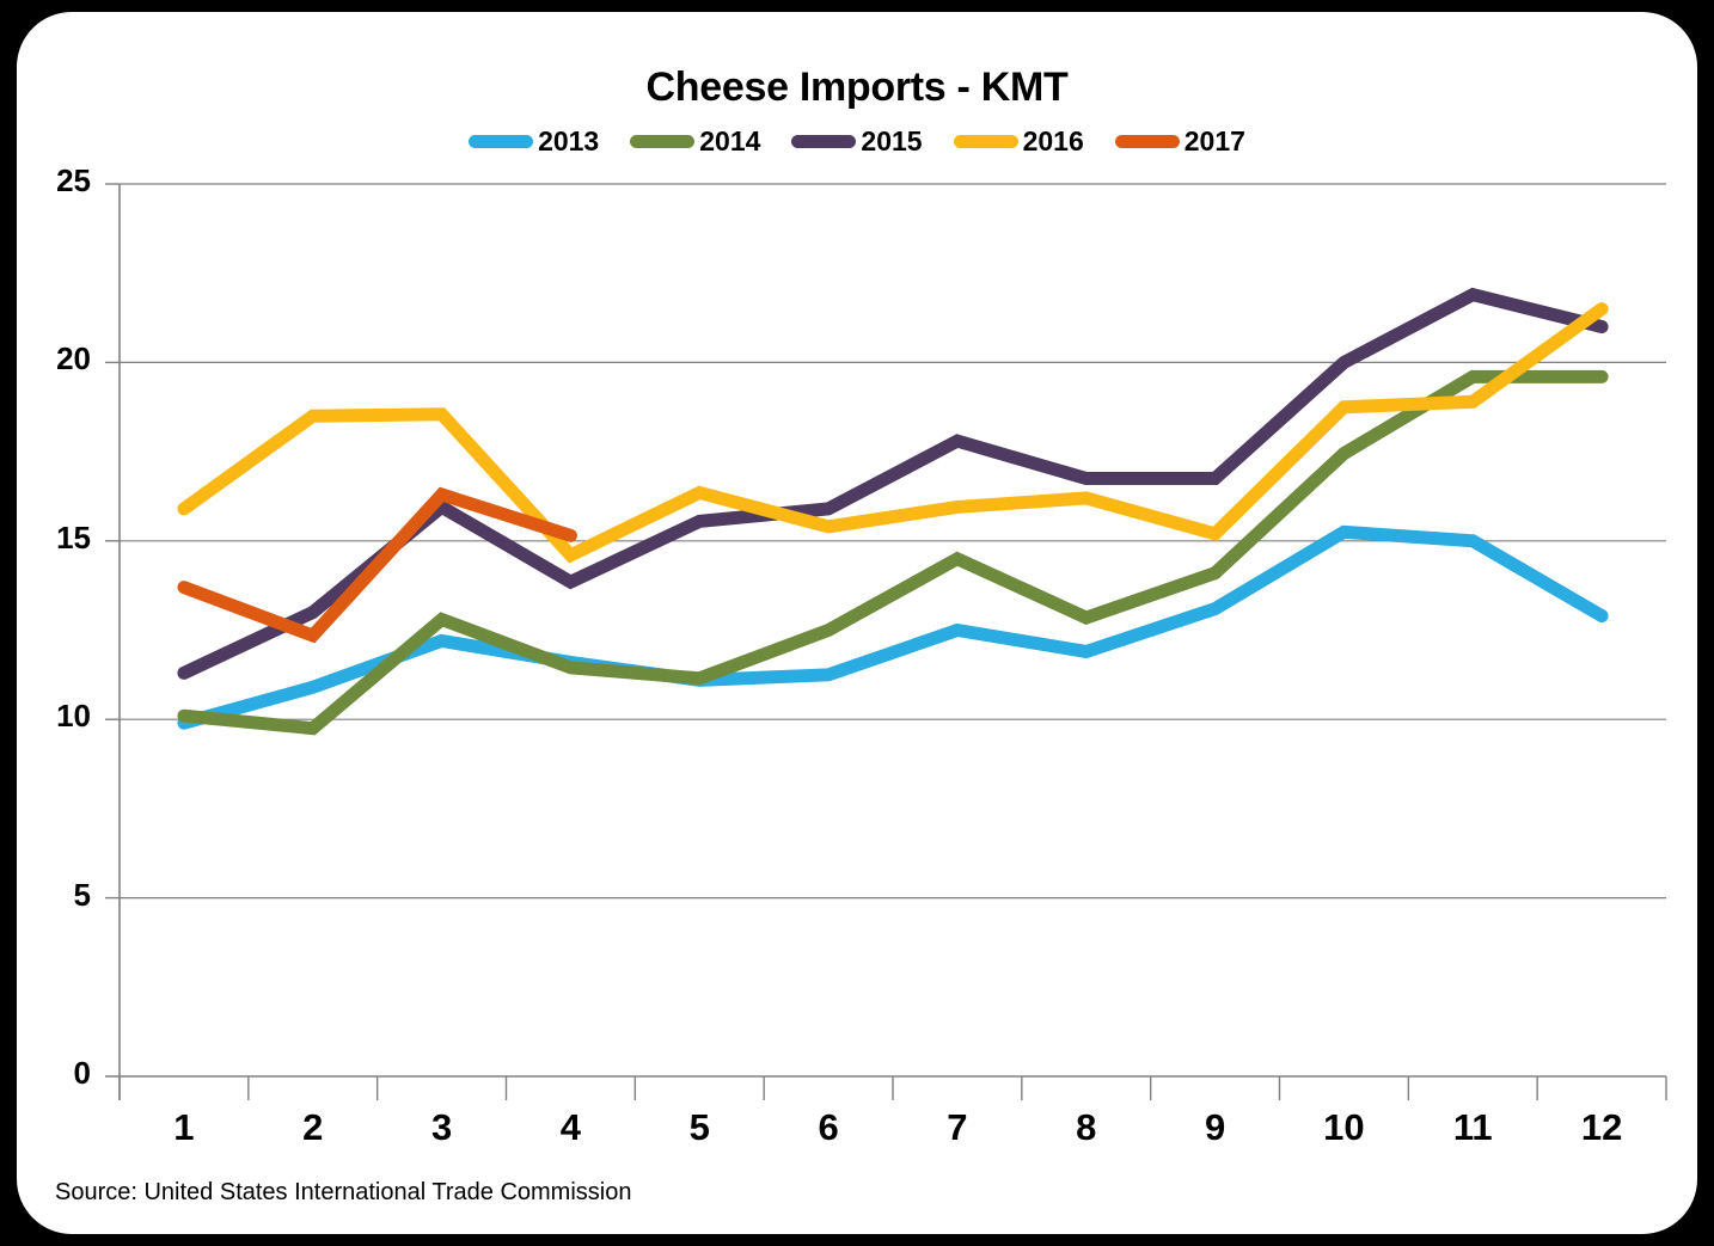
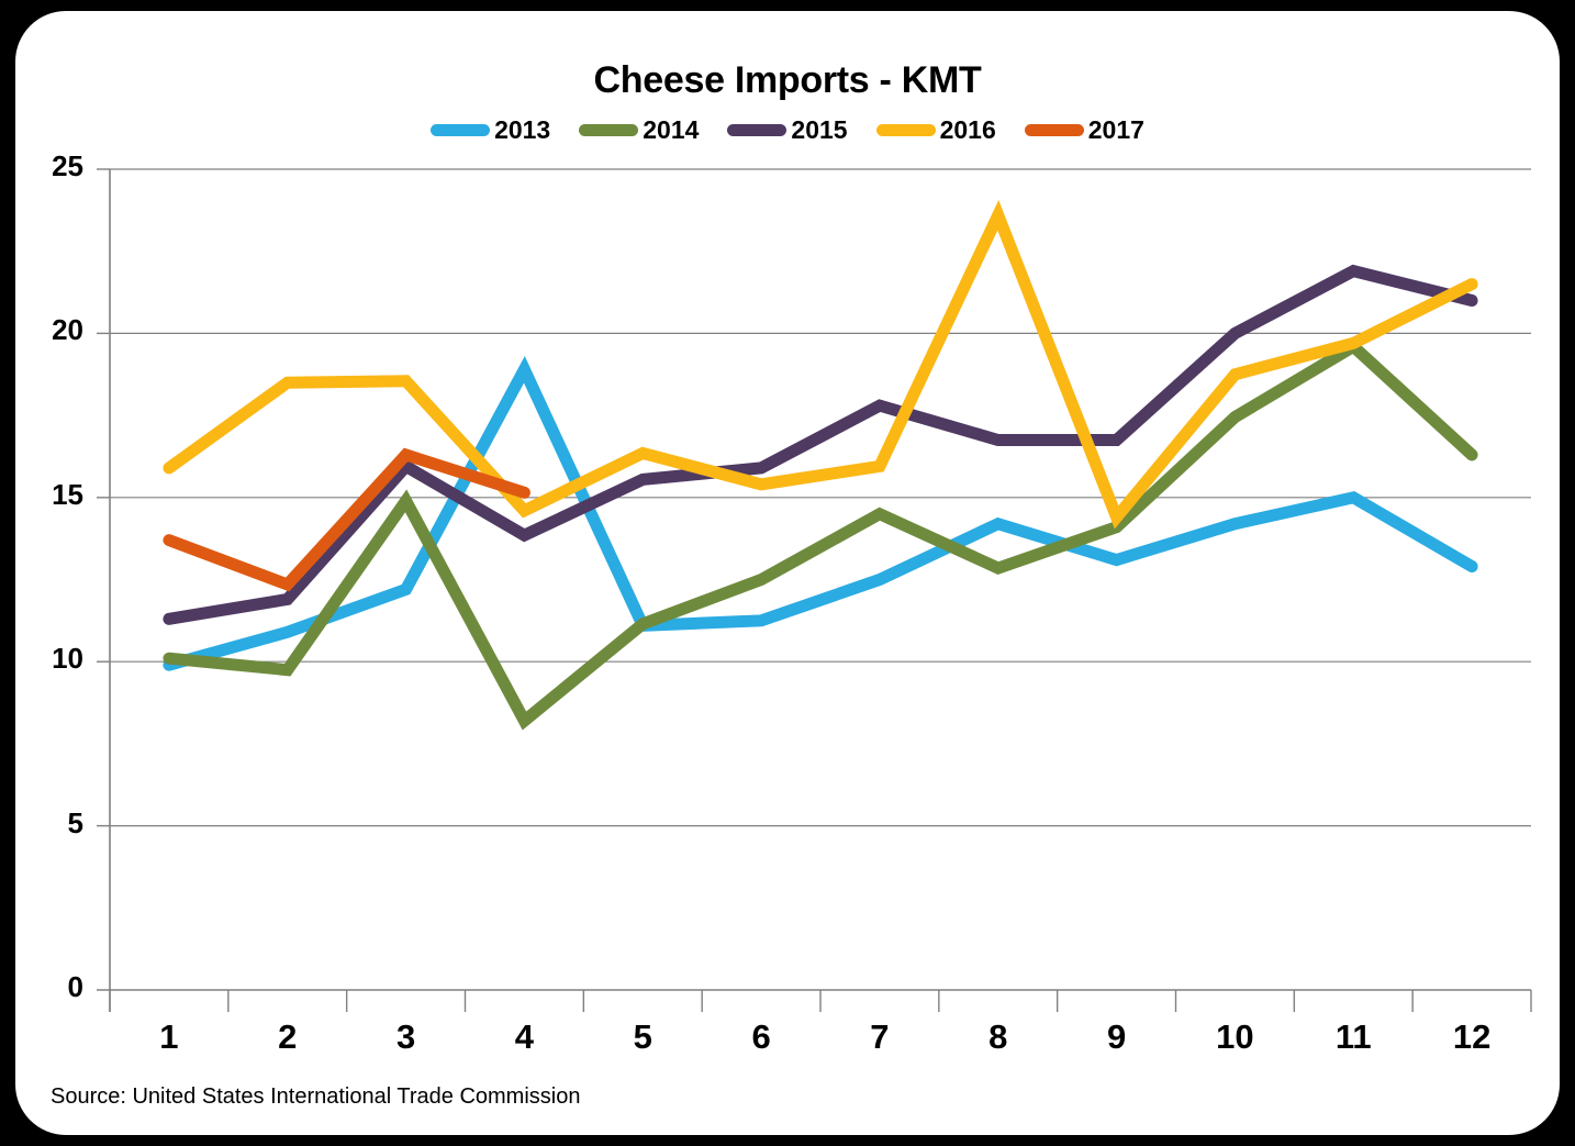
2015/2: 13.0 -> 11.9
2014/3: 12.8 -> 14.9
2013/4: 11.6 -> 18.9
2014/4: 11.4 -> 8.2
2013/8: 11.9 -> 14.2
2016/8: 16.2 -> 23.6
2016/9: 15.2 -> 14.4
2013/10: 15.2 -> 14.2
2016/11: 18.9 -> 19.7
2014/12: 19.6 -> 16.3
